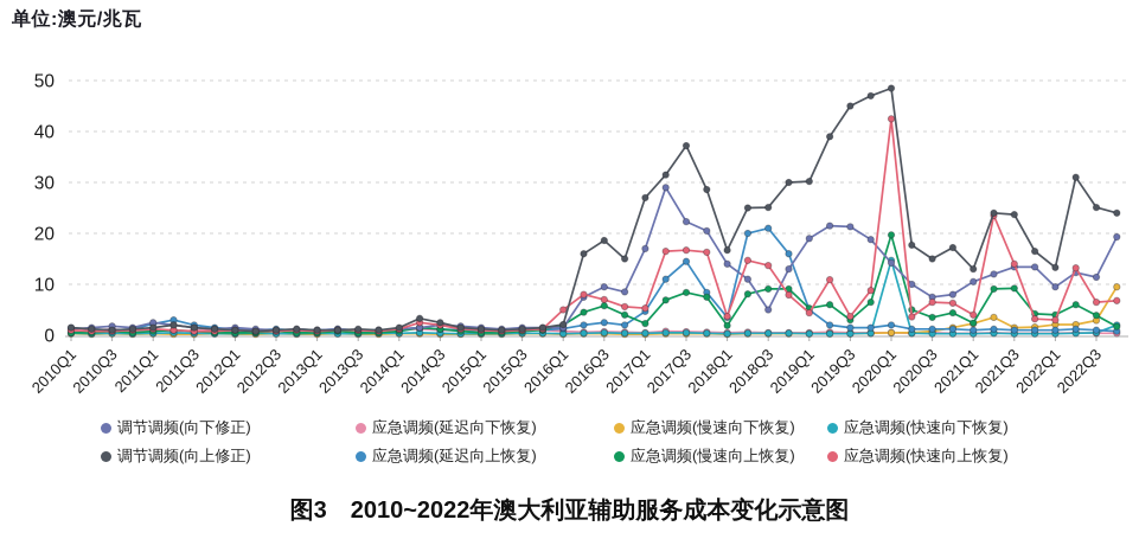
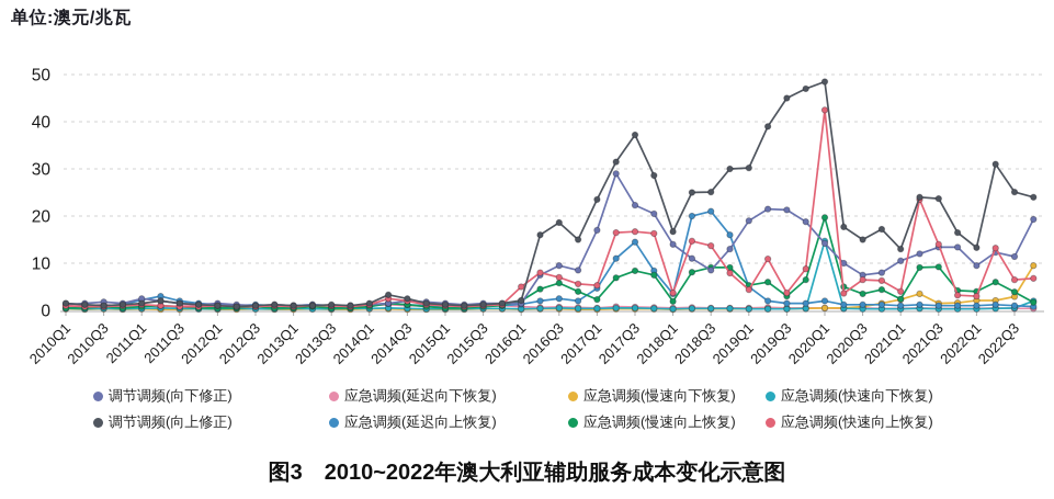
调节调频(向上修正)/2017Q1: 27 -> 24
调节调频(向下修正)/2018Q3: 5 -> 8
